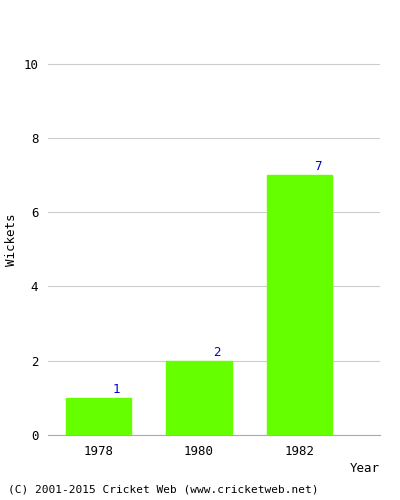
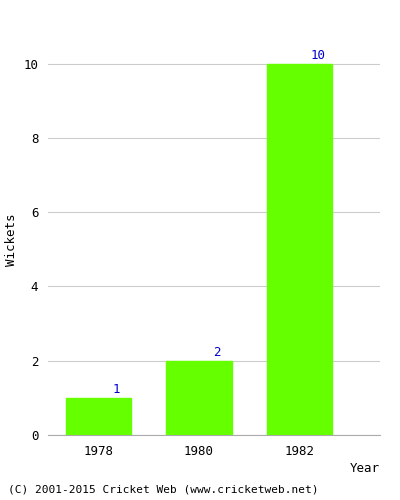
1982: 7 -> 10
